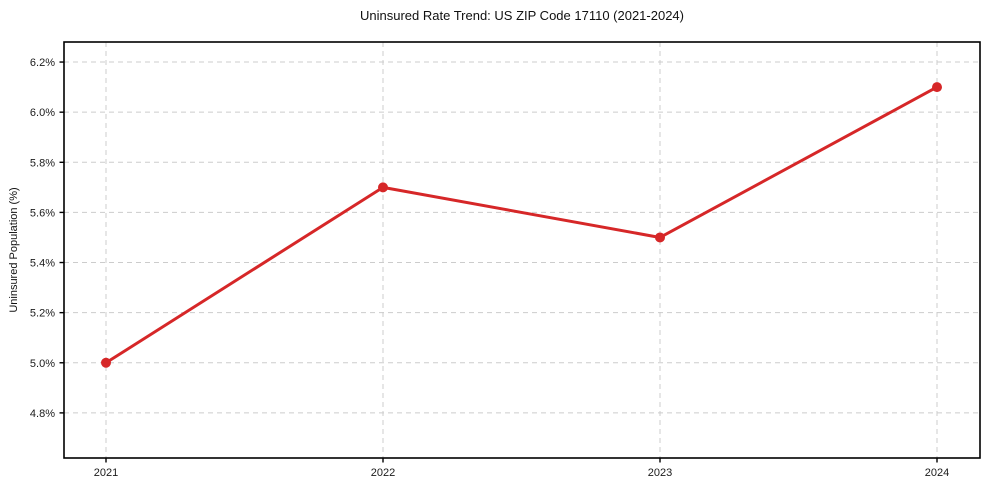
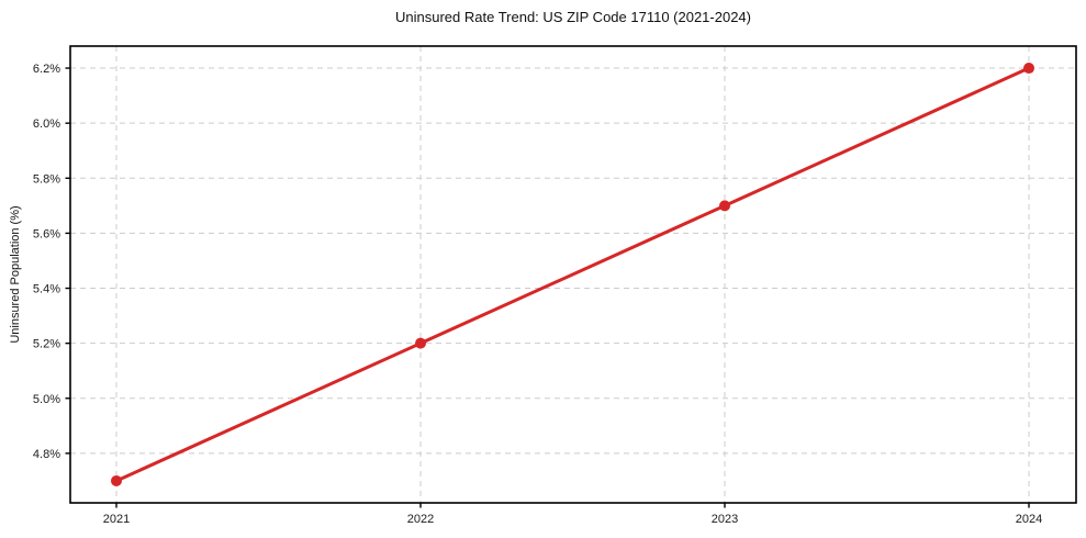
2021: 5.0% -> 4.7%
2022: 5.7% -> 5.2%
2023: 5.5% -> 5.7%
2024: 6.1% -> 6.2%
